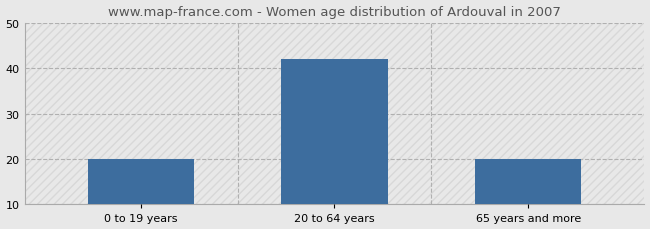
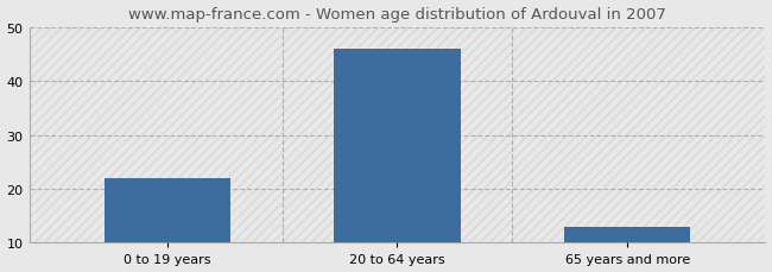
0 to 19 years: 20 -> 22
20 to 64 years: 42 -> 46
65 years and more: 20 -> 13
